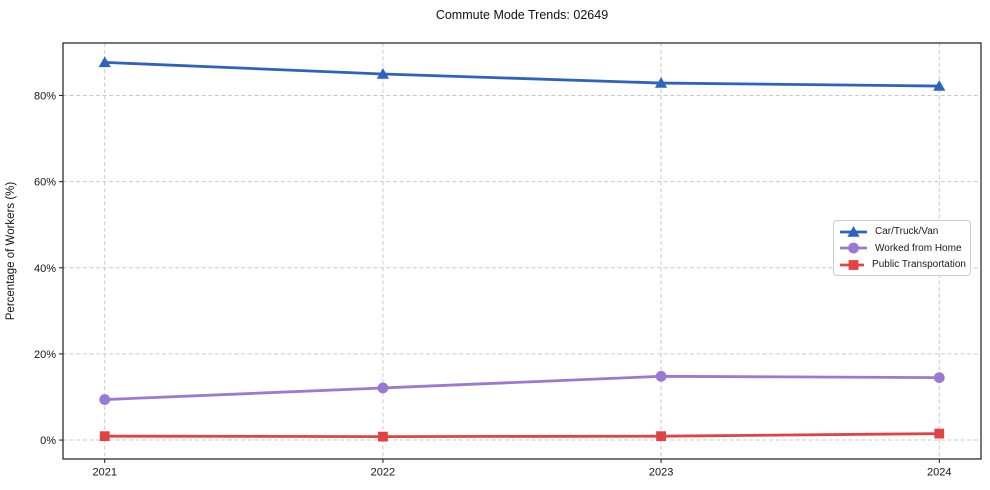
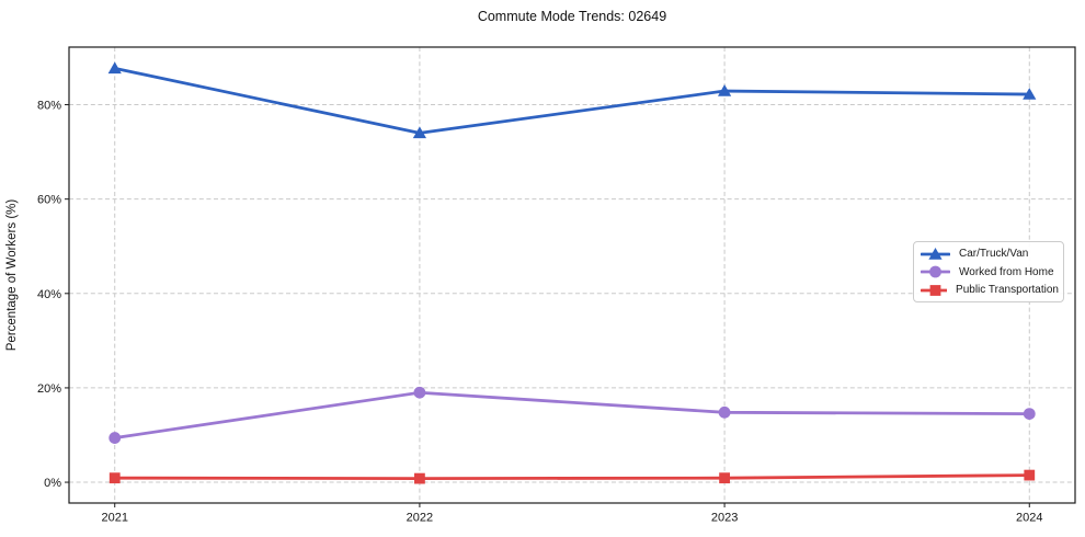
Car/Truck/Van/2022: 85% -> 74%
Worked from Home/2022: 12% -> 19%
